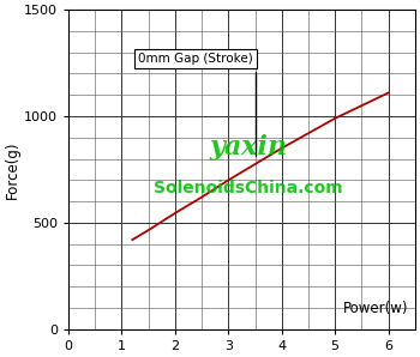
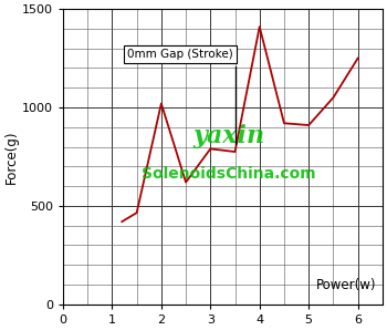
2: 540 -> 1020
3: 700 -> 790
4: 850 -> 1410
5: 990 -> 910
6: 1110 -> 1250
